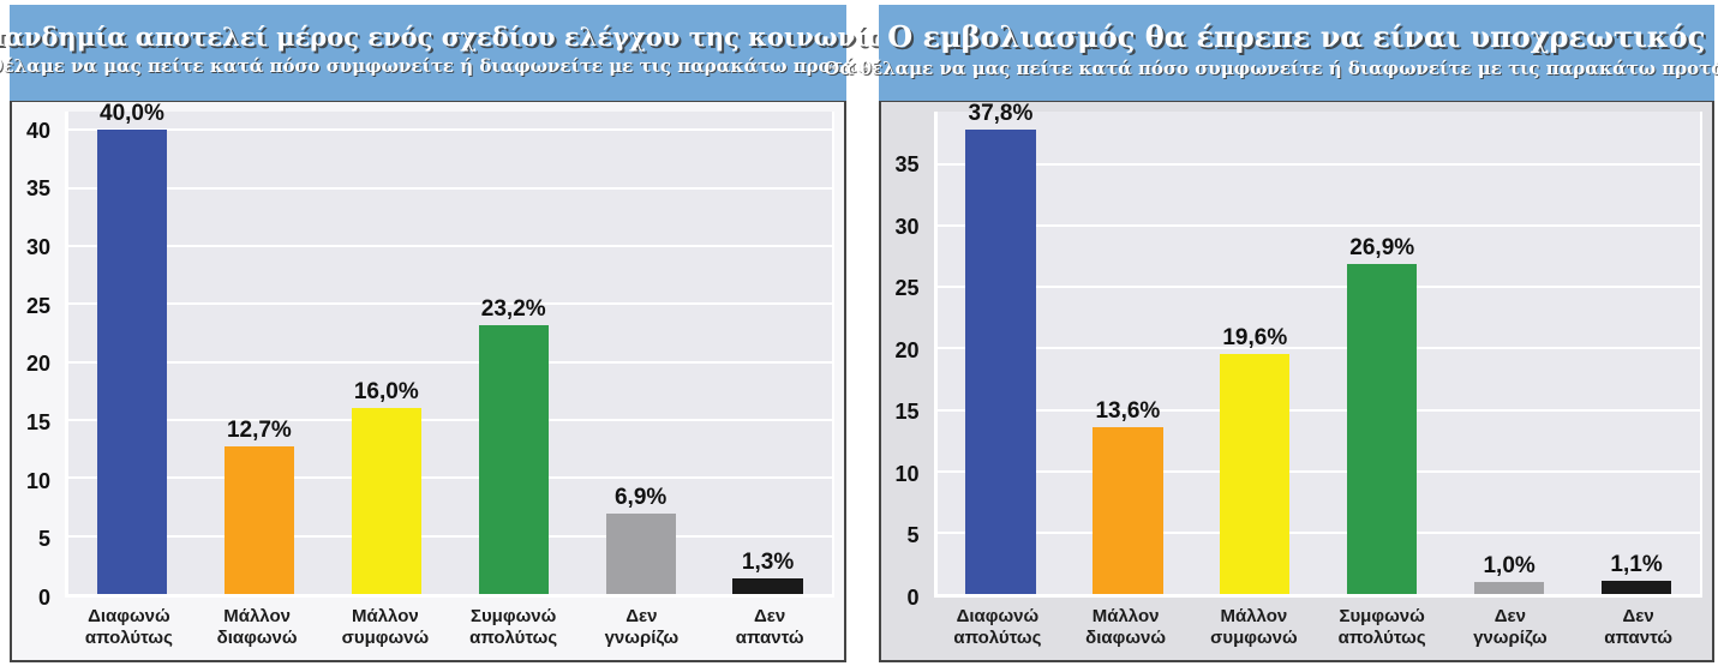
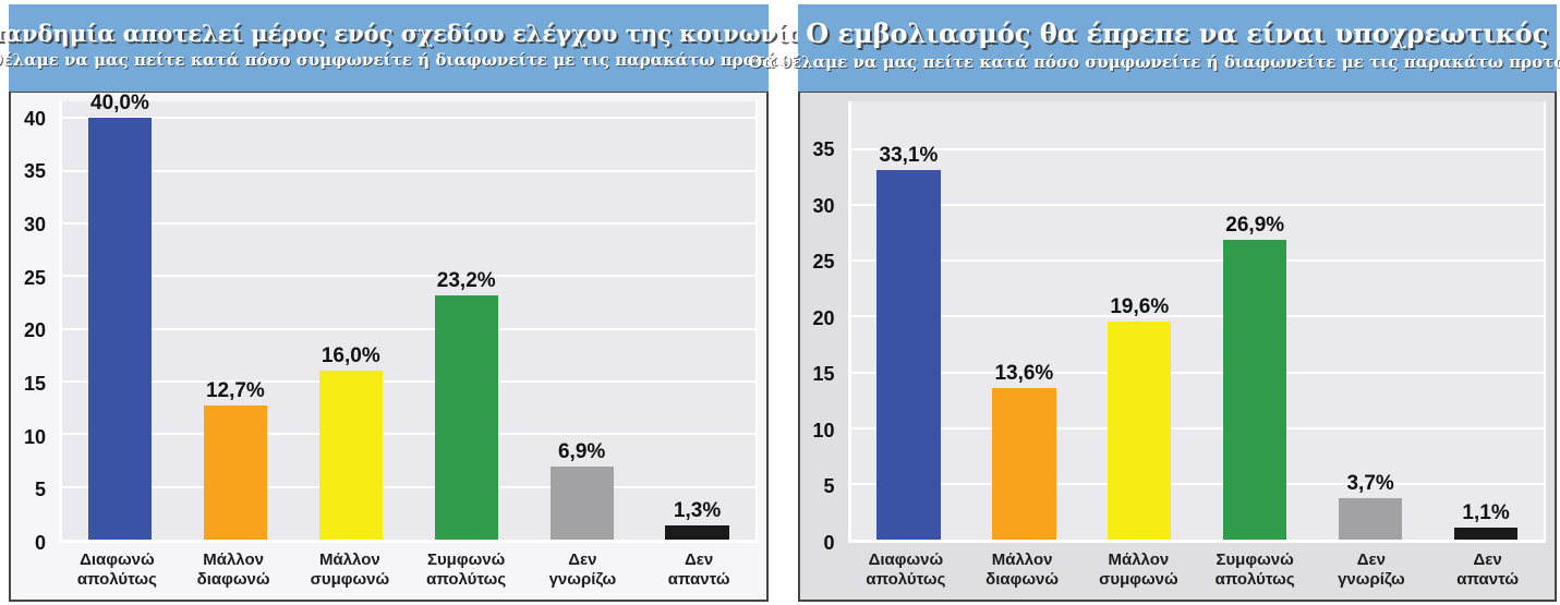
Ο εμβολιασμός θα έπρεπε να είναι υποχρεωτικός/Διαφωνώ απολύτως: 37,8% -> 33,1%
Ο εμβολιασμός θα έπρεπε να είναι υποχρεωτικός/Δεν γνωρίζω: 1,0% -> 3,7%
